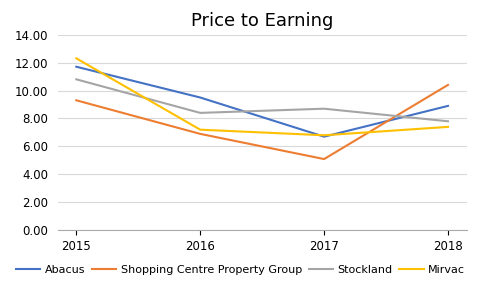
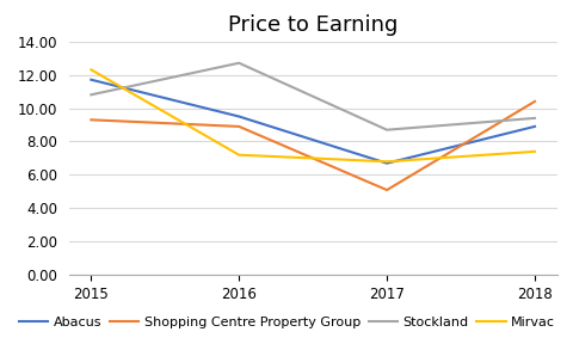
Shopping Centre Property Group/2016: 6.9 -> 8.9
Stockland/2016: 8.4 -> 12.7
Stockland/2018: 7.8 -> 9.4
